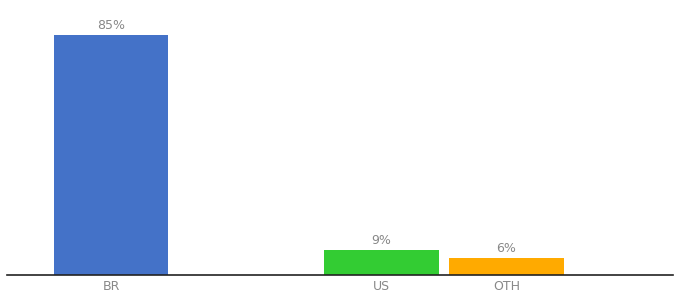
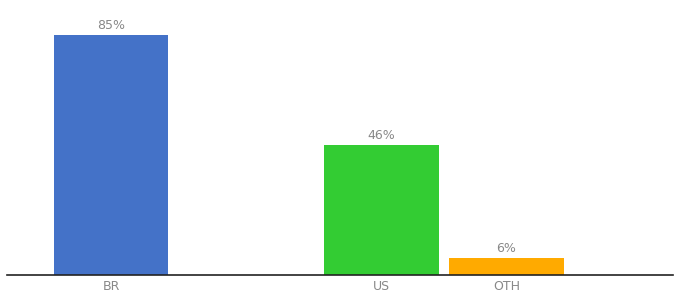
US: 9% -> 46%
